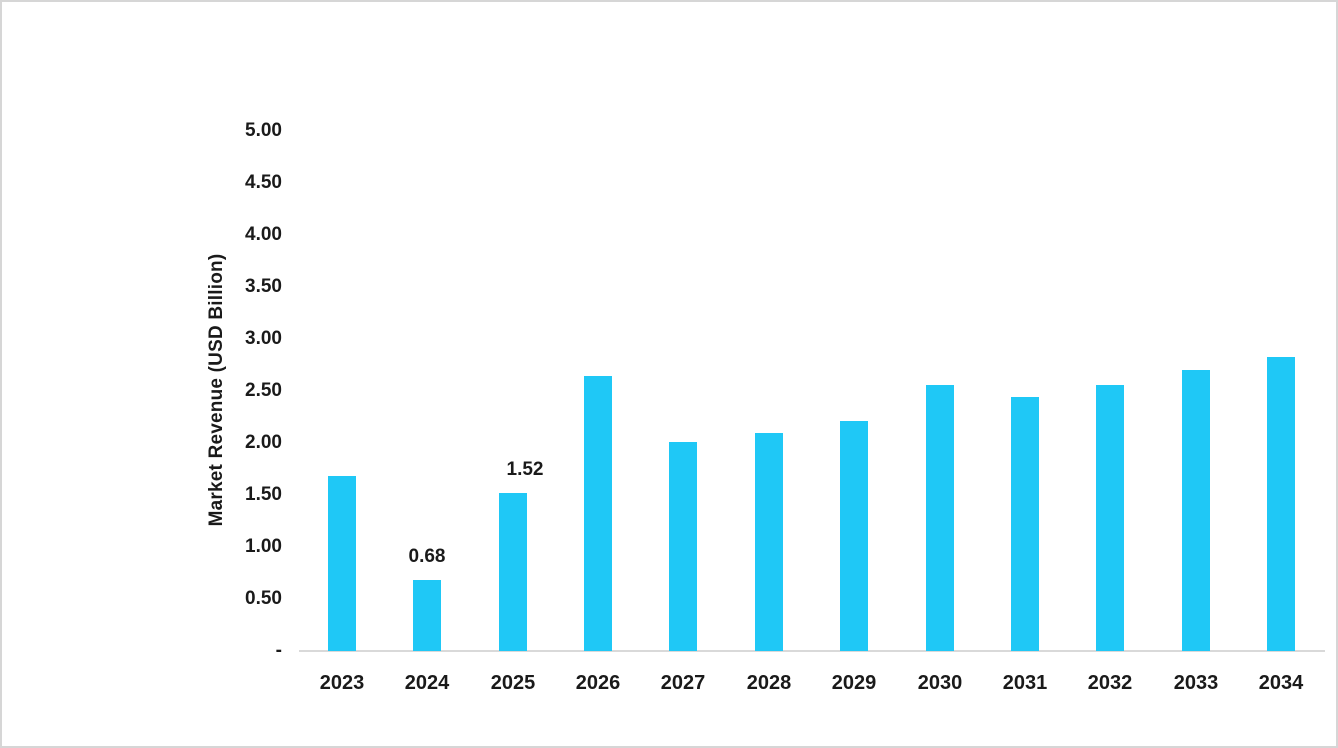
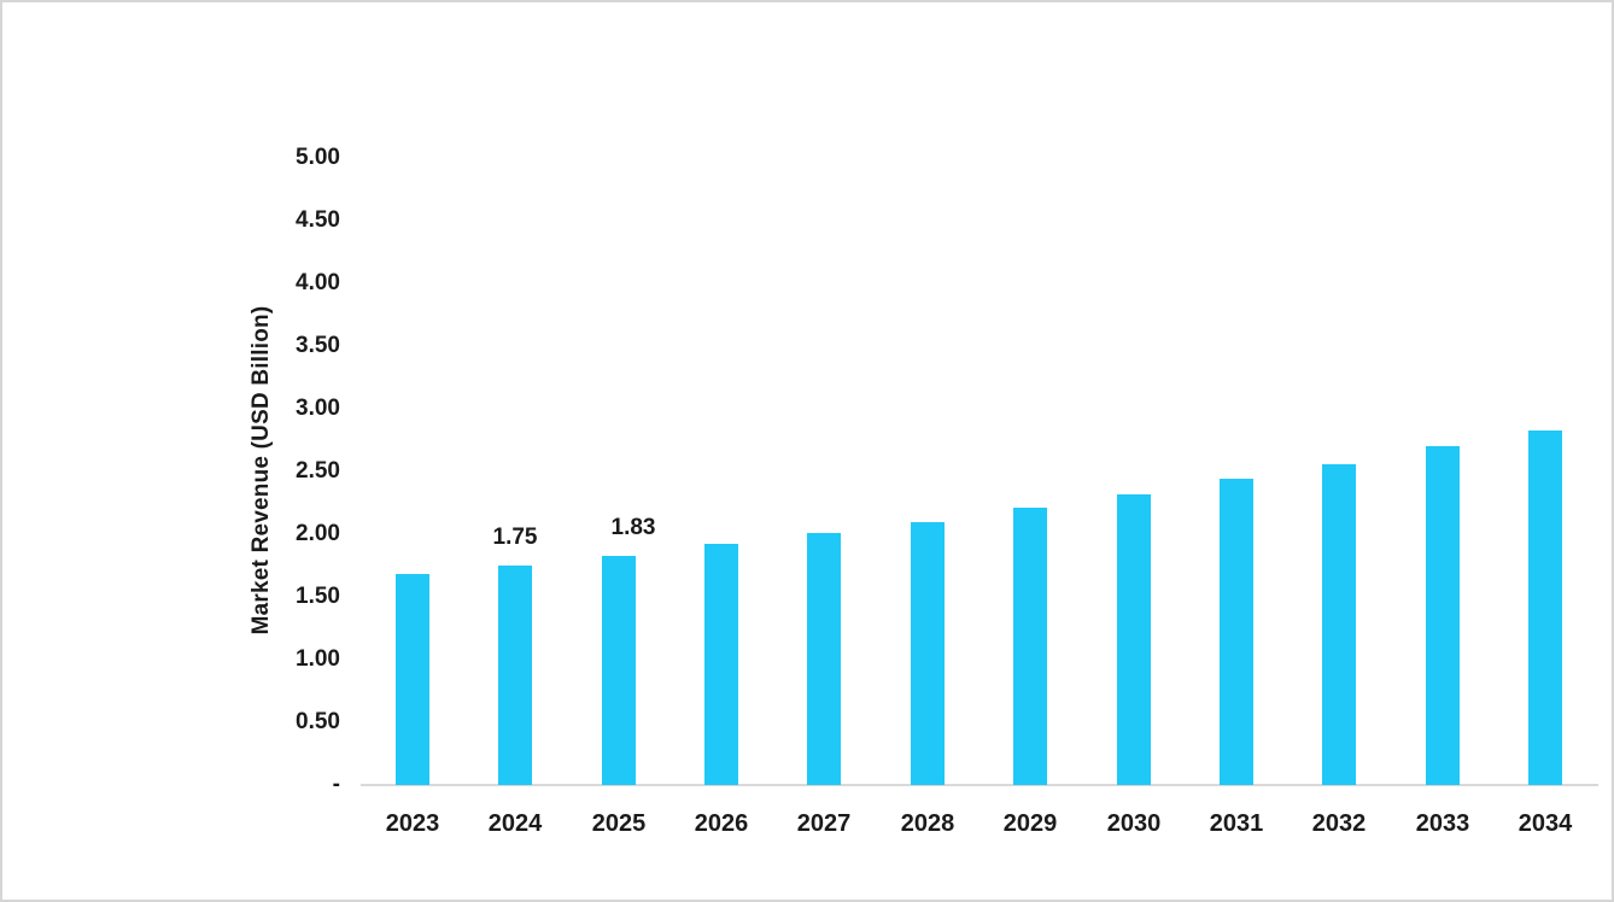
2024: 0.68 -> 1.75
2025: 1.52 -> 1.83
2026: 2.64 -> 1.92
2030: 2.56 -> 2.32
